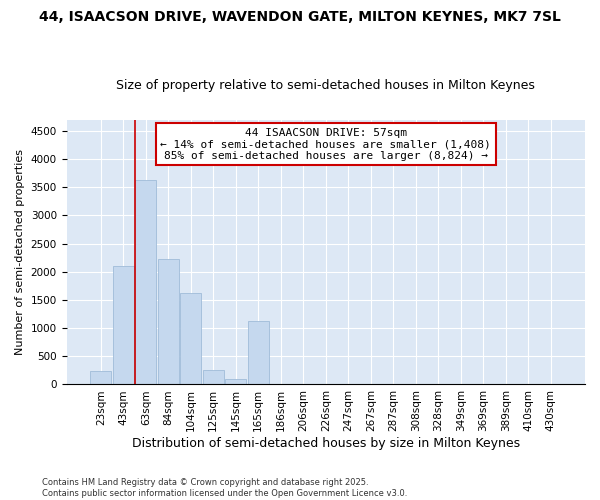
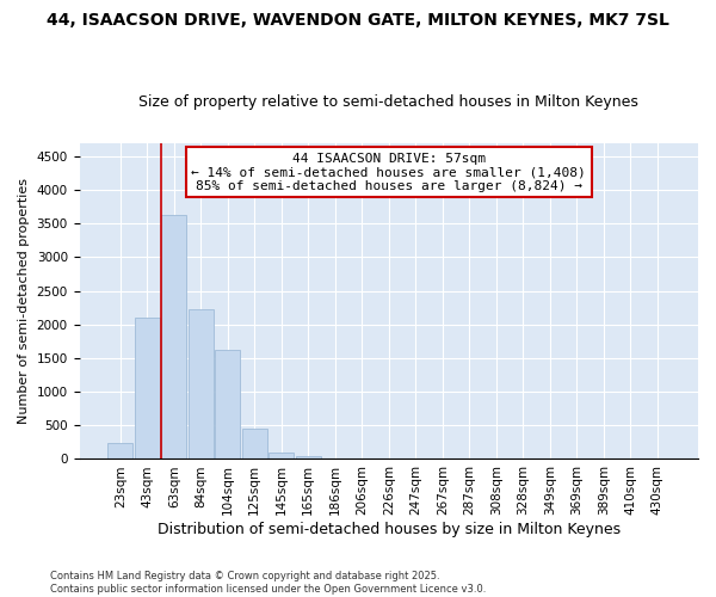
125sqm: 260 -> 450
165sqm: 1120 -> 50
